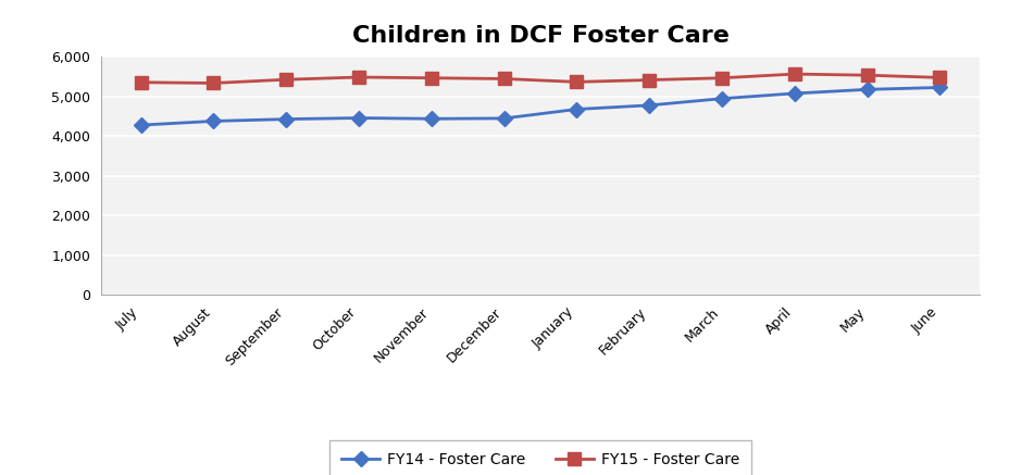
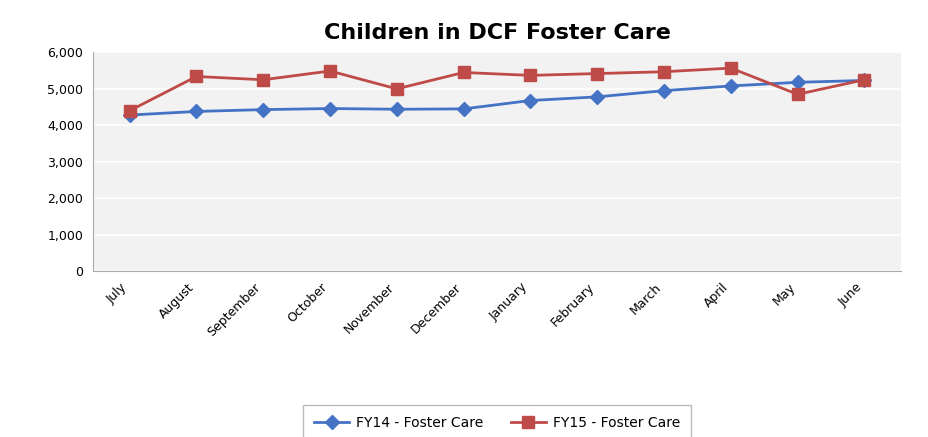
FY15 - Foster Care/July: 5,360 -> 4,400
FY15 - Foster Care/September: 5,430 -> 5,250
FY15 - Foster Care/November: 5,470 -> 5,000
FY15 - Foster Care/May: 5,540 -> 4,850
FY15 - Foster Care/June: 5,480 -> 5,250
